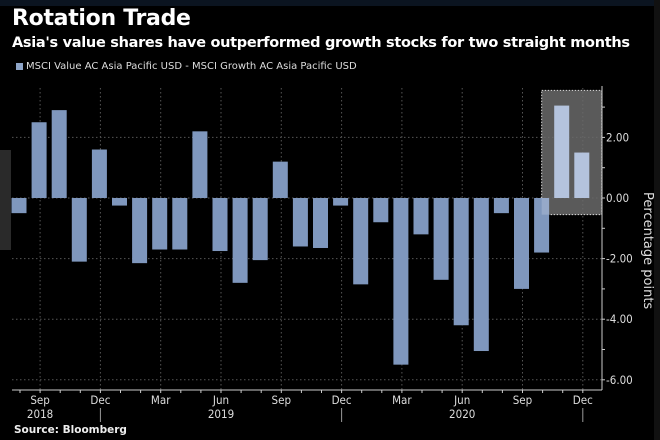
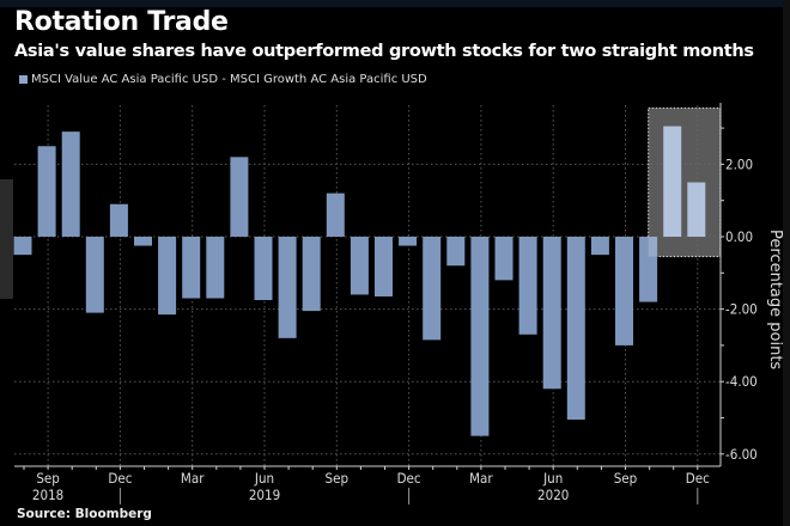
Dec 2018: 1.6 -> 0.9
